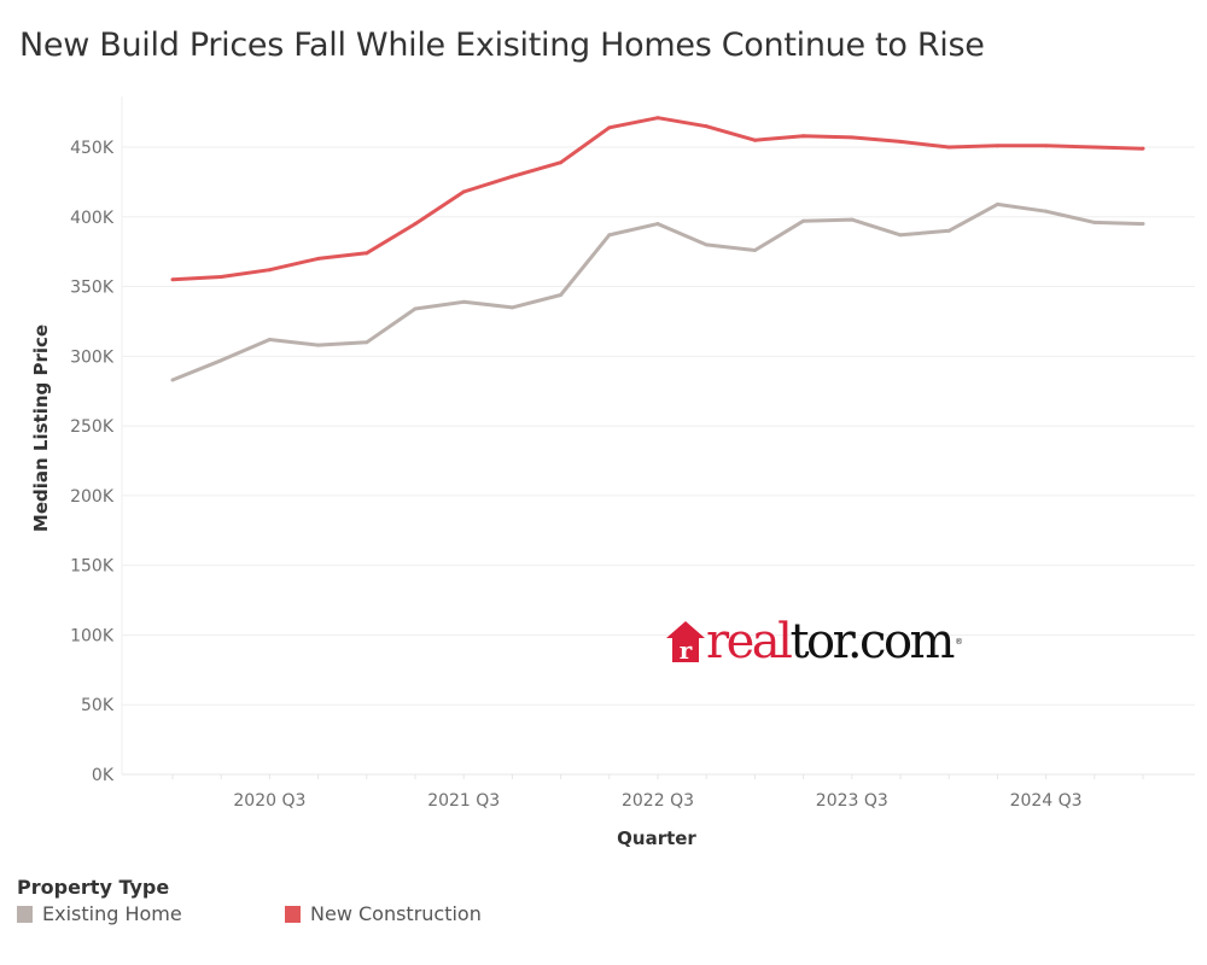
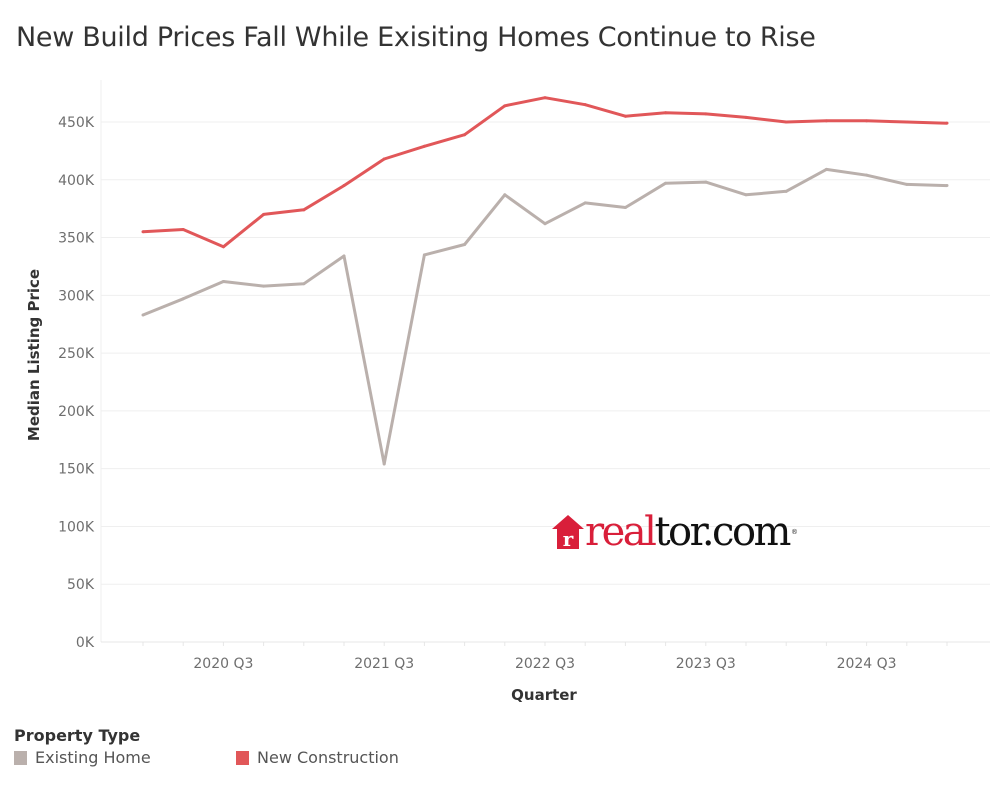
New Construction/2020 Q3: 362K -> 342K
Existing Home/2021 Q3: 339K -> 154K
Existing Home/2022 Q3: 395K -> 362K
